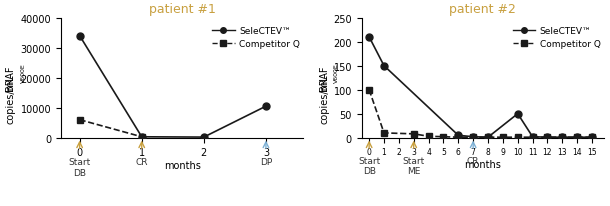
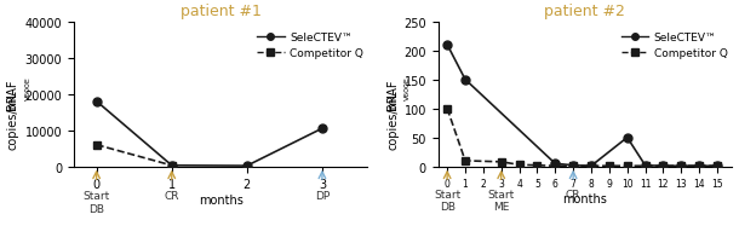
patient #1/0: 34000 -> 18000
